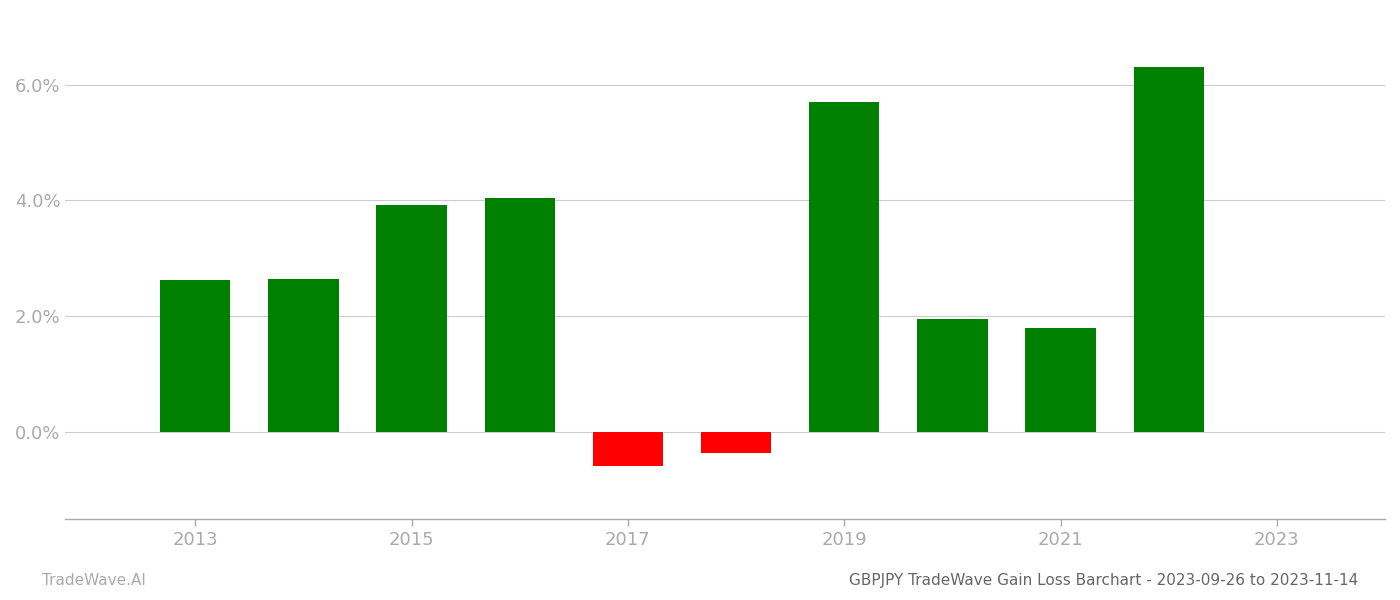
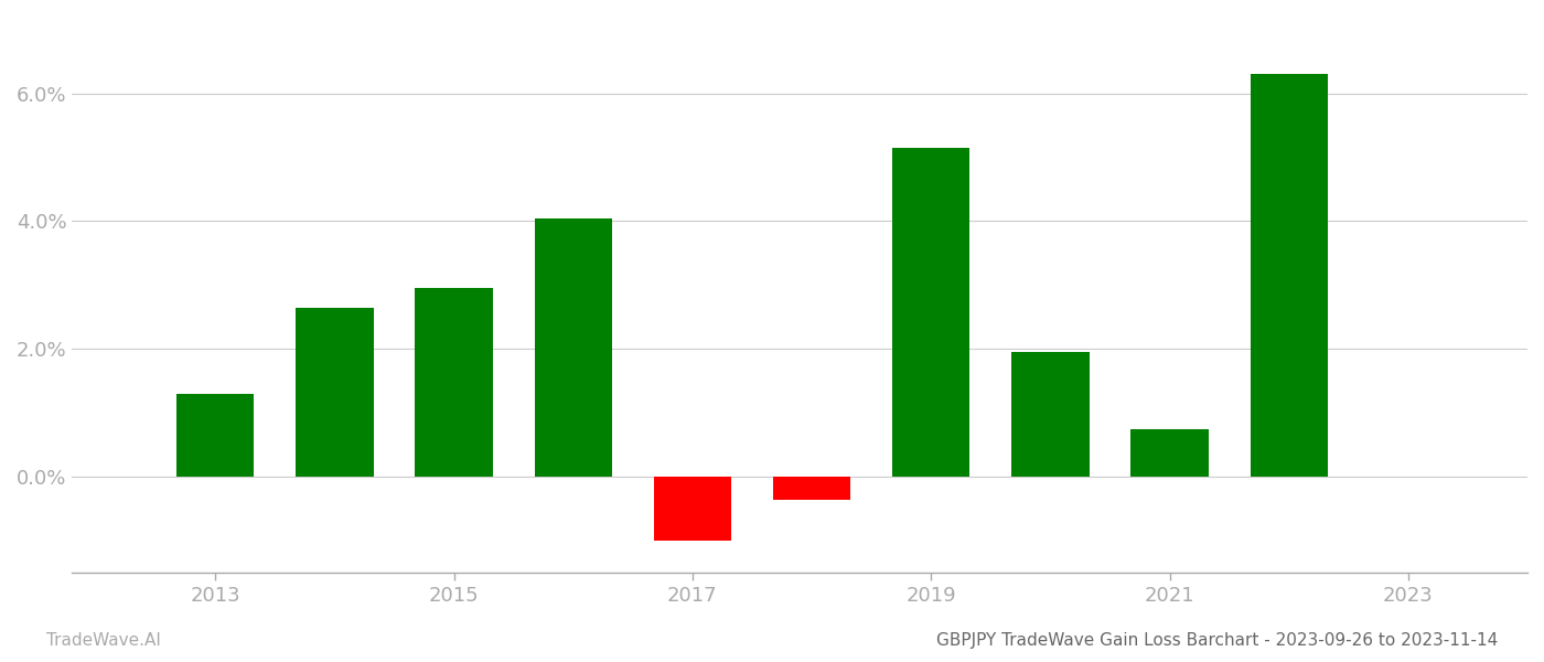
2013: 2.62% -> 1.30%
2015: 3.92% -> 2.95%
2017: -0.58% -> -1.00%
2019: 5.70% -> 5.15%
2021: 1.80% -> 0.75%
